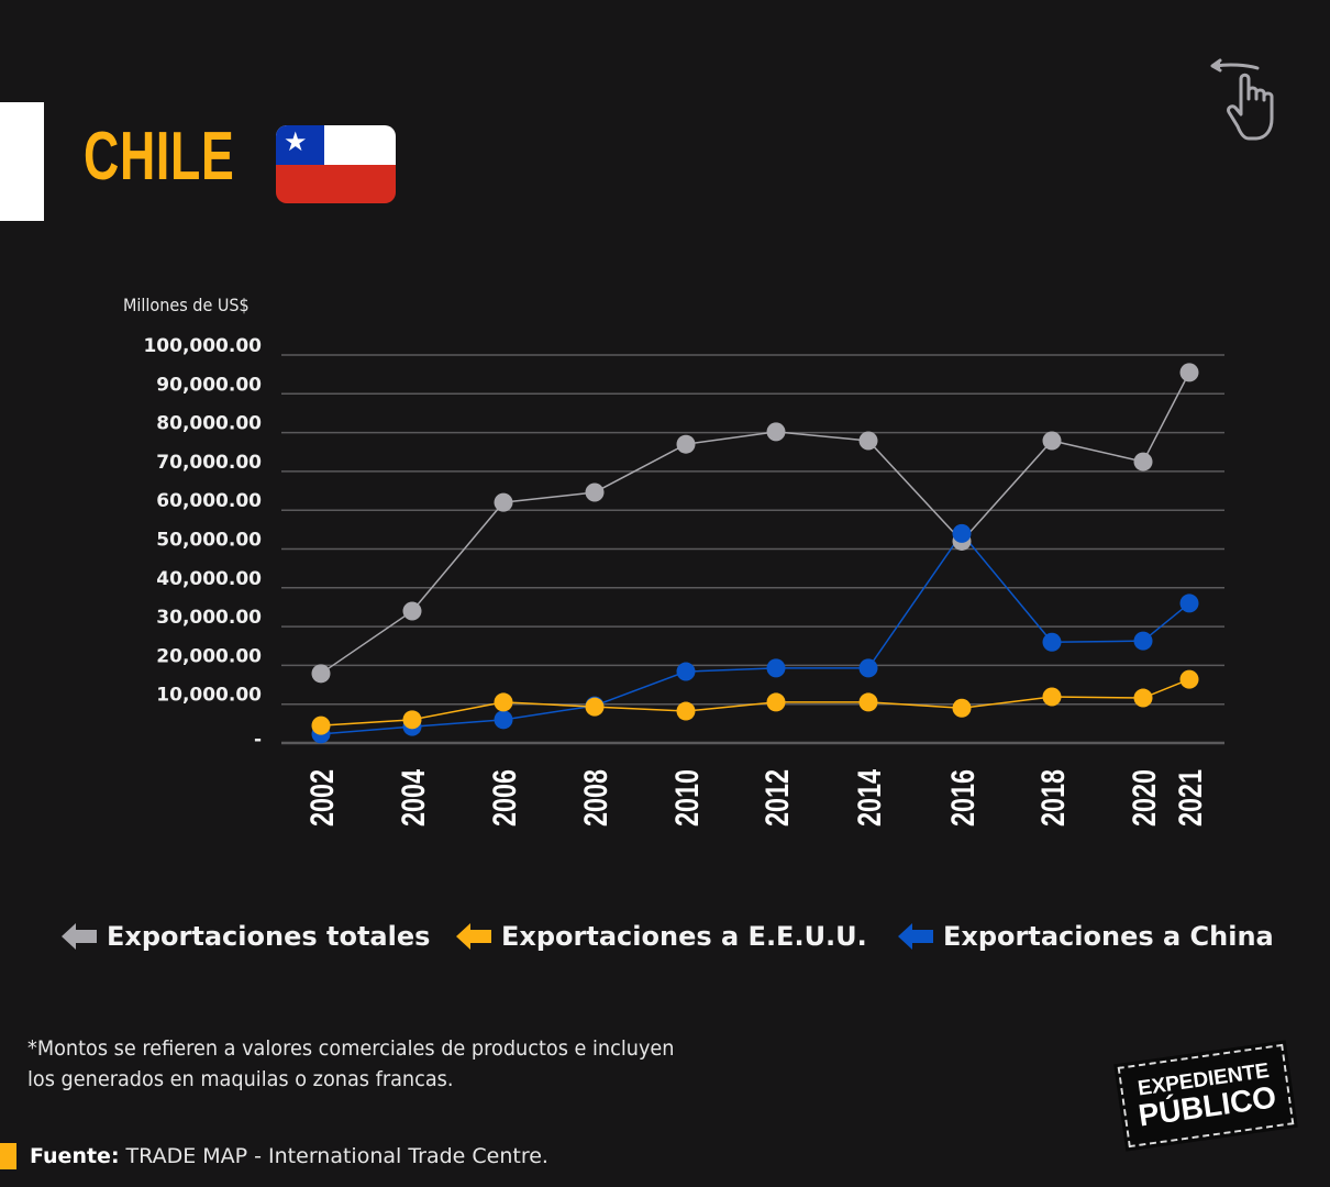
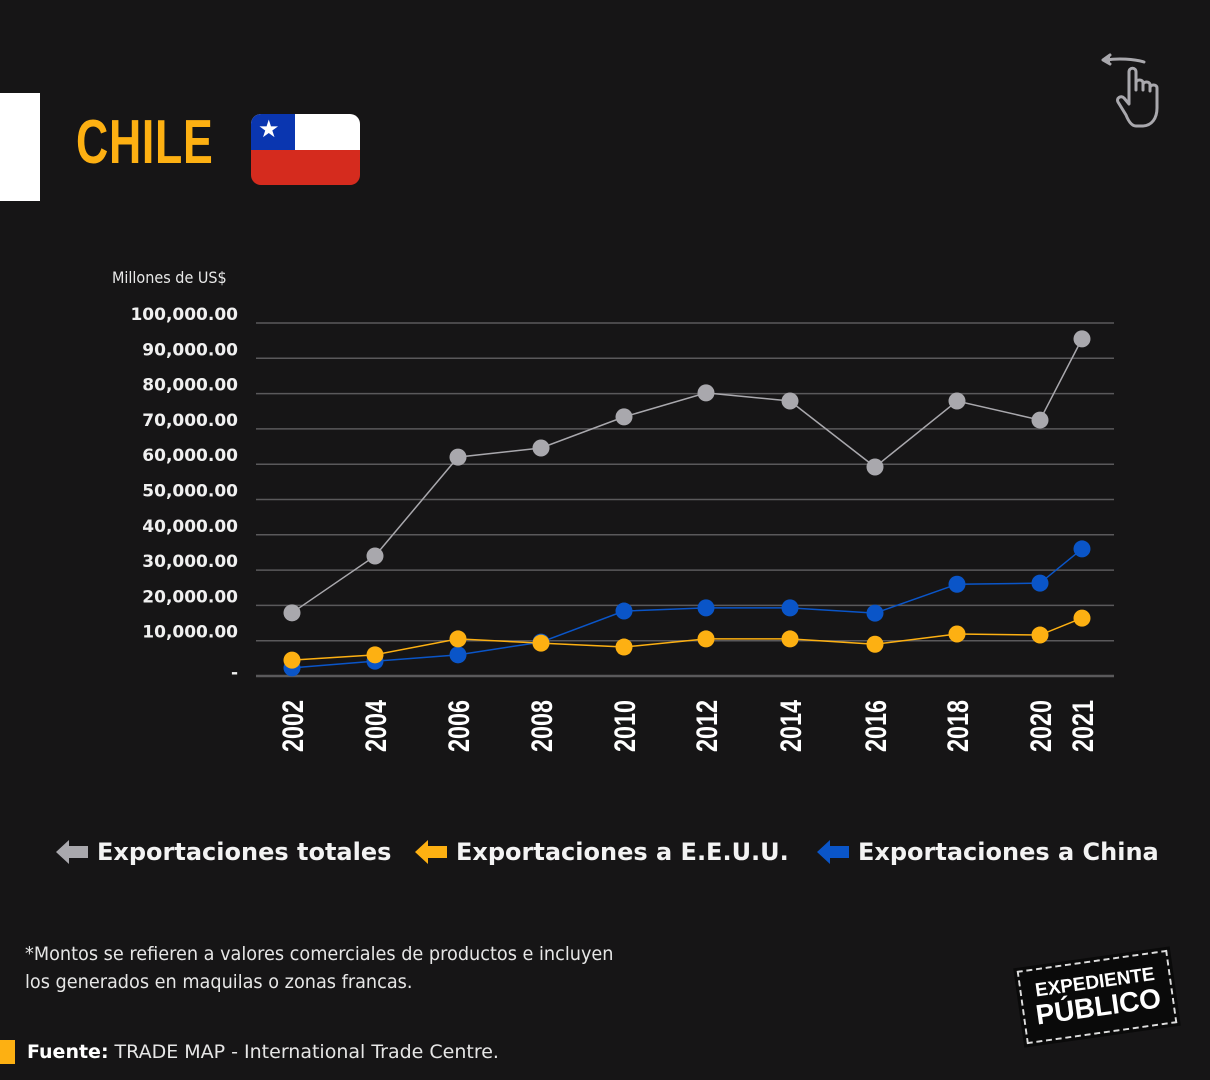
Exportaciones totales/2010: 77000 -> 73000
Exportaciones totales/2016: 52000 -> 59000
Exportaciones a China/2016: 54000 -> 18000
